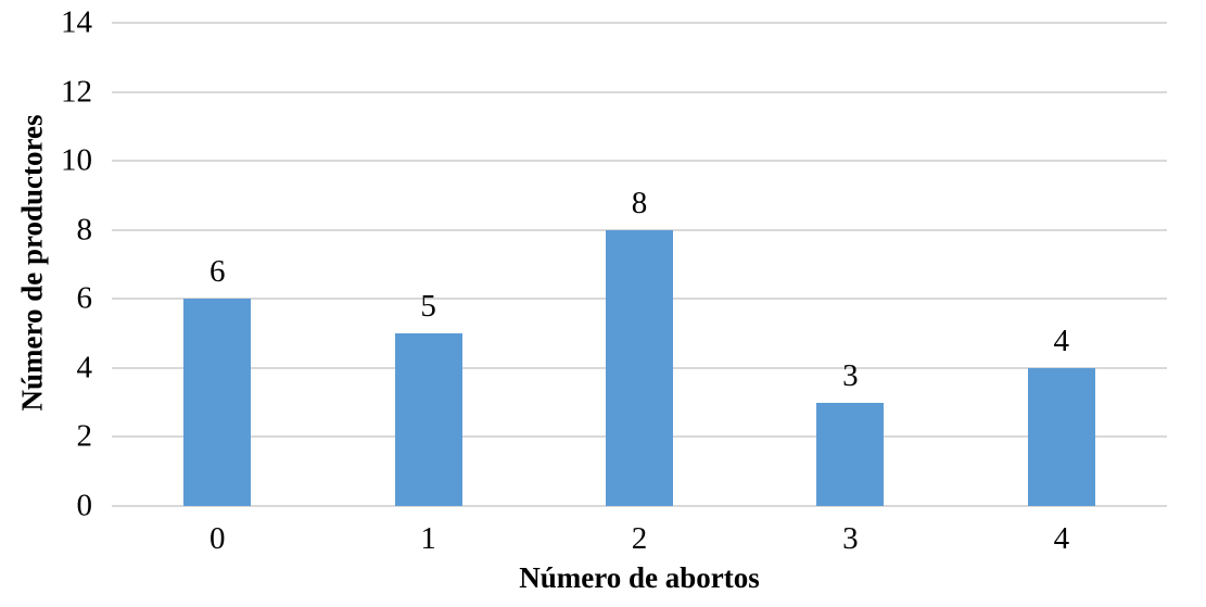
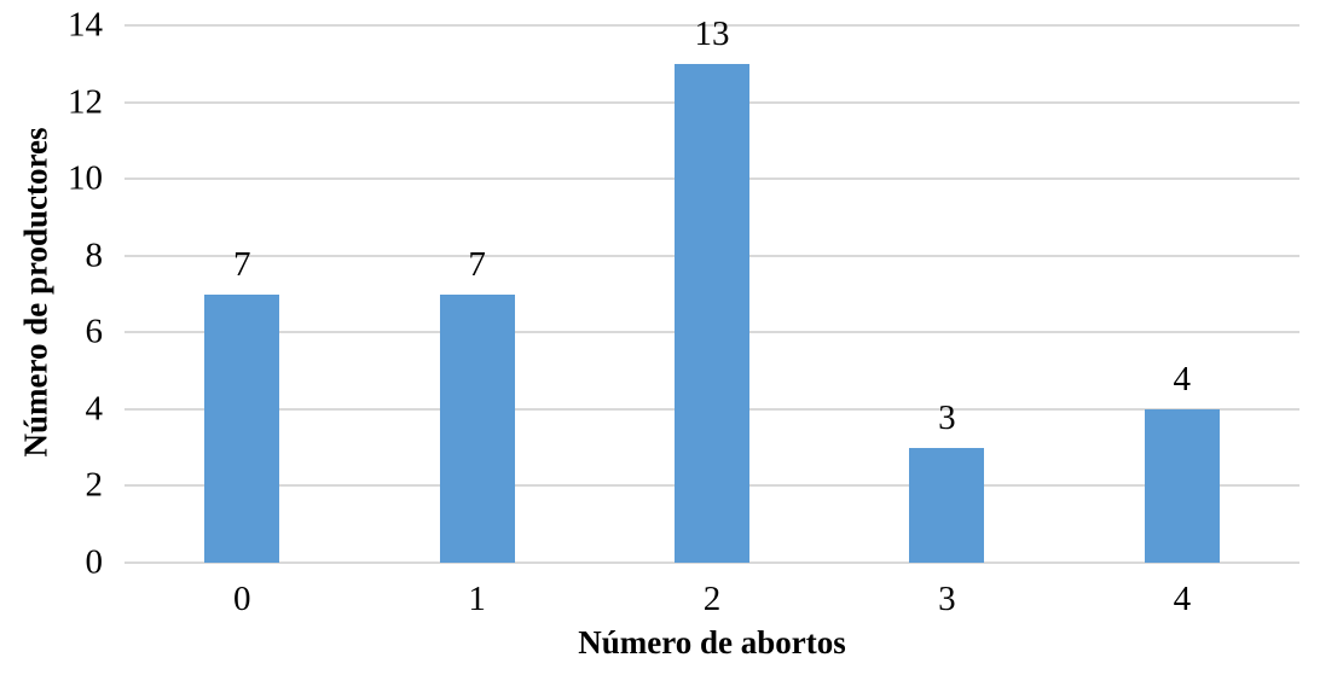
0: 6 -> 7
1: 5 -> 7
2: 8 -> 13
